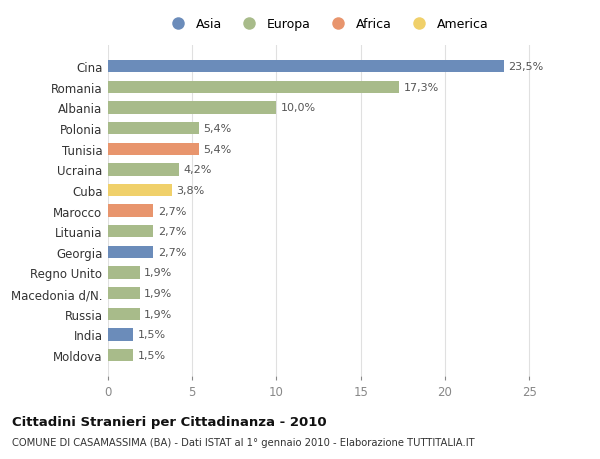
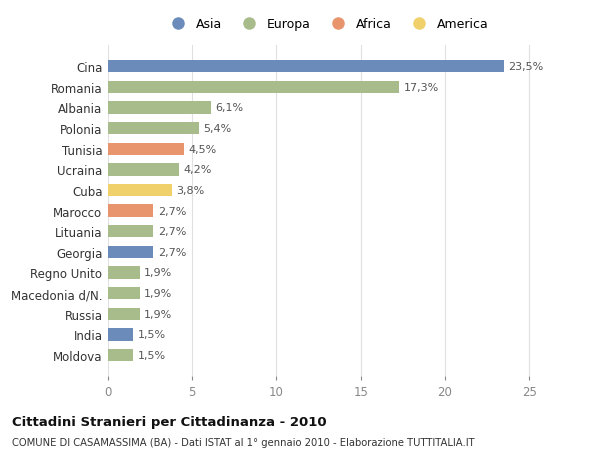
Albania: 10,0% -> 6,1%
Tunisia: 5,4% -> 4,5%
